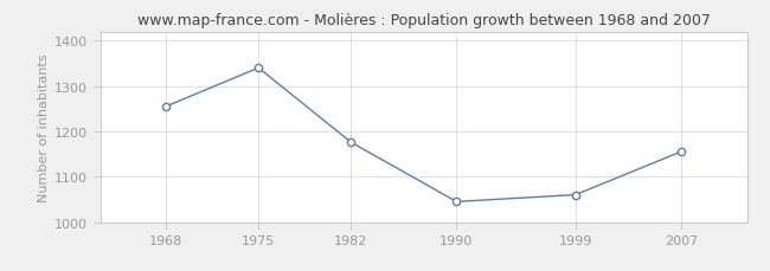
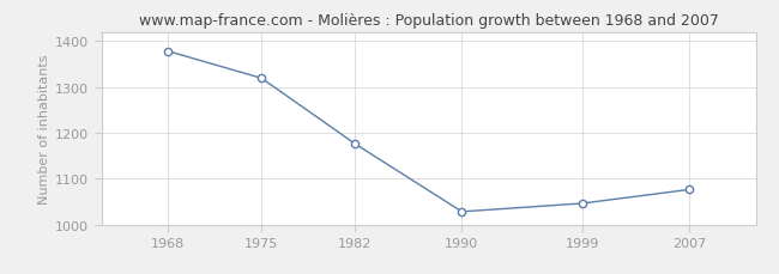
1968: 1255 -> 1378
1975: 1340 -> 1319
1990: 1045 -> 1028
1999: 1060 -> 1046
2007: 1155 -> 1076
